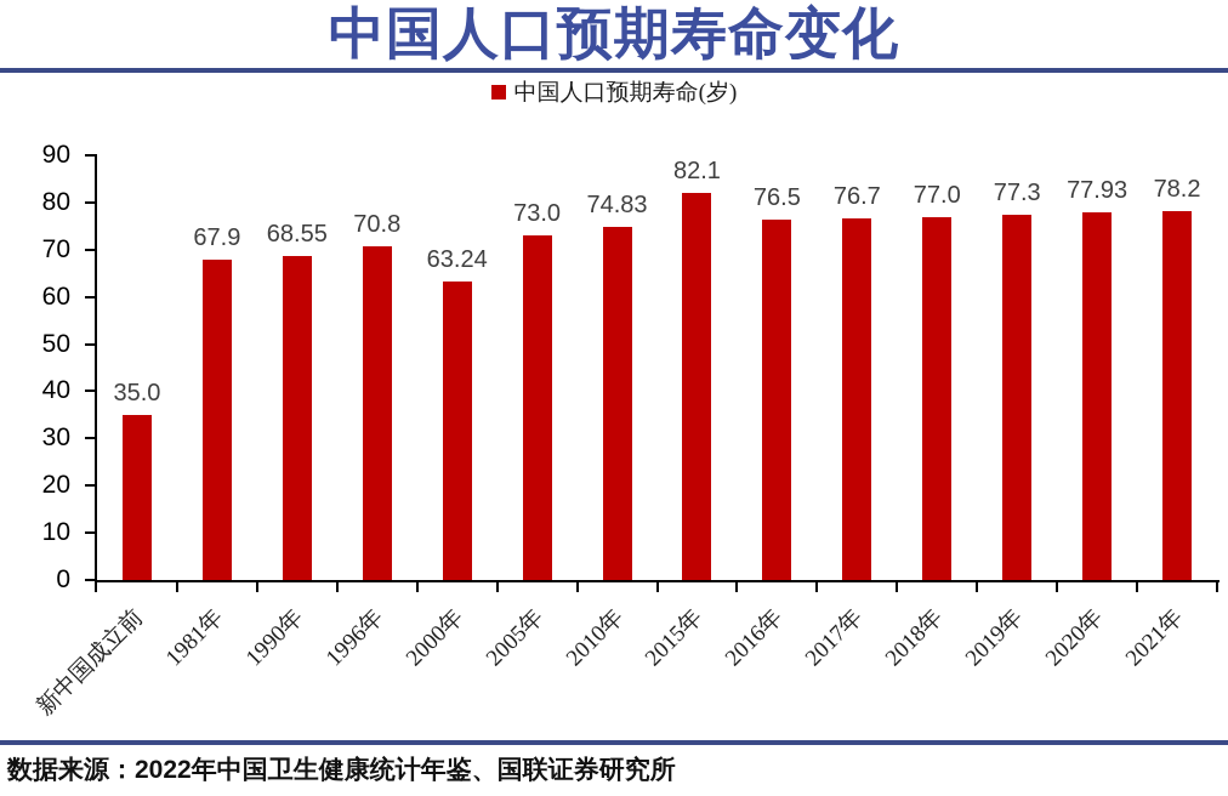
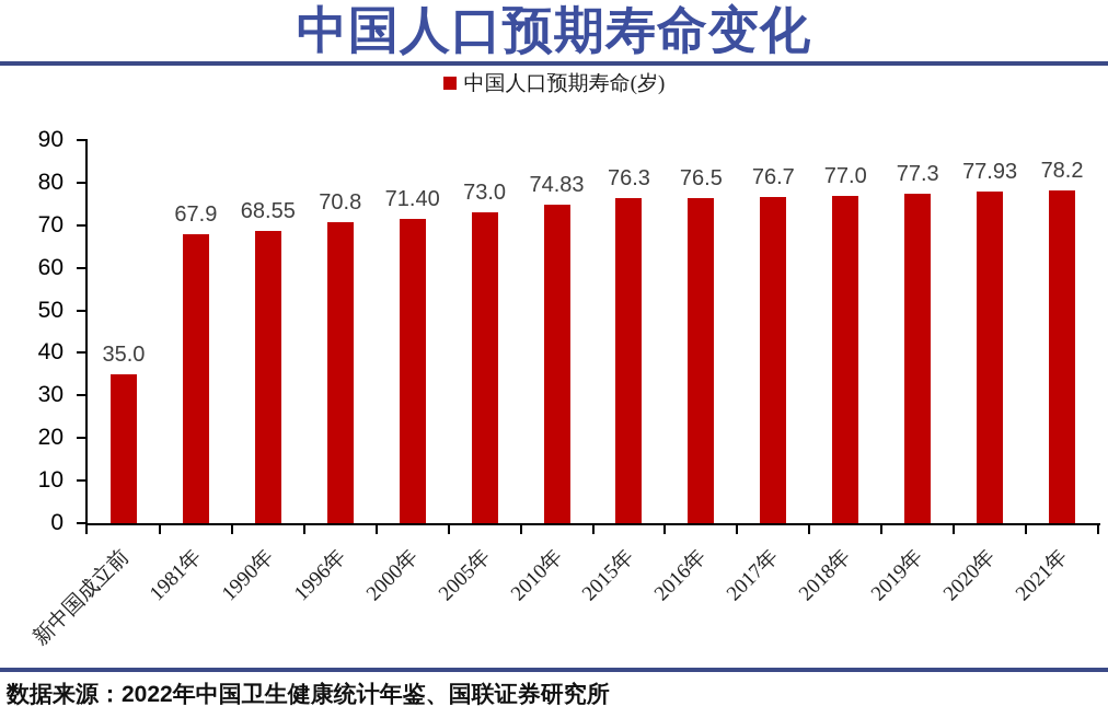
2000年: 63.24 -> 71.40
2015年: 82.1 -> 76.3
